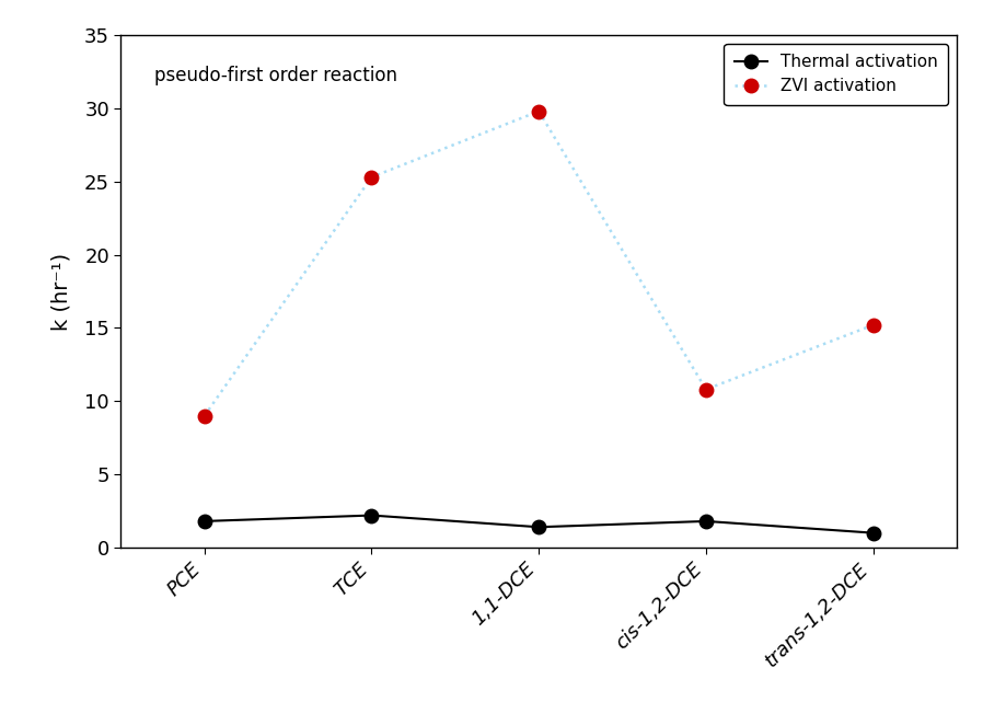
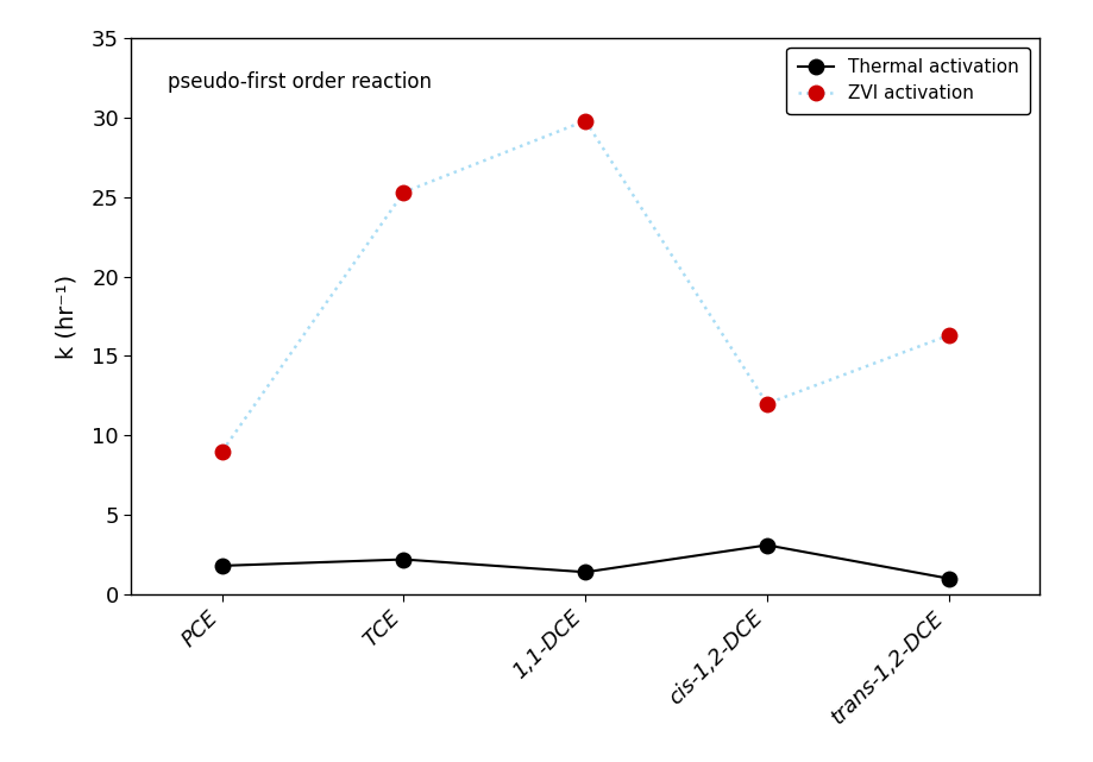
Thermal activation/cis-1,2-DCE: 1.8 -> 3.1
ZVI activation/cis-1,2-DCE: 10.8 -> 12.0
ZVI activation/trans-1,2-DCE: 15.2 -> 16.3
